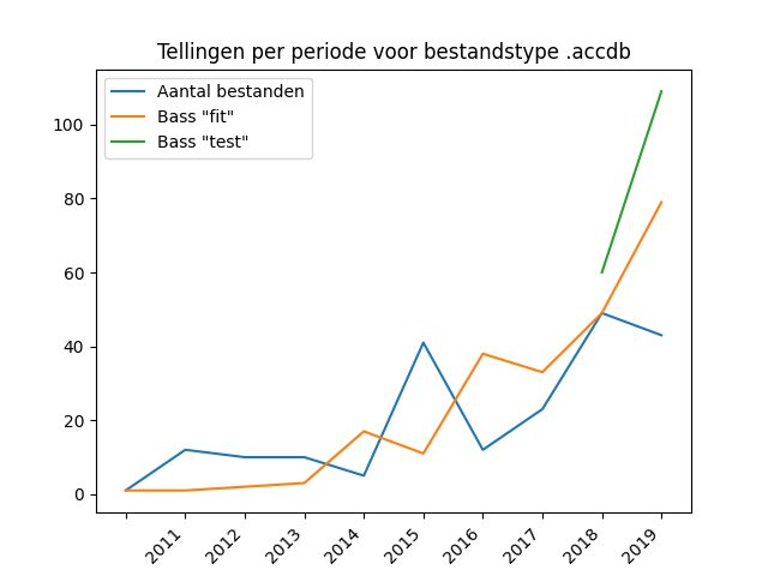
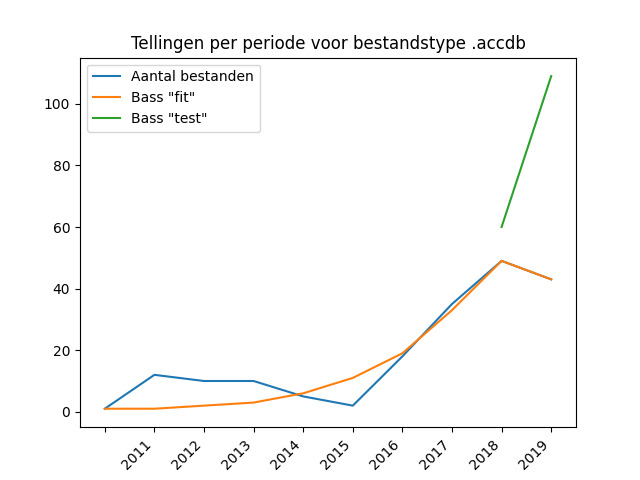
Bass "fit"/2014: 17 -> 6
Aantal bestanden/2015: 41 -> 2
Aantal bestanden/2016: 12 -> 18
Bass "fit"/2016: 38 -> 19
Aantal bestanden/2017: 23 -> 35
Bass "fit"/2019: 79 -> 43
